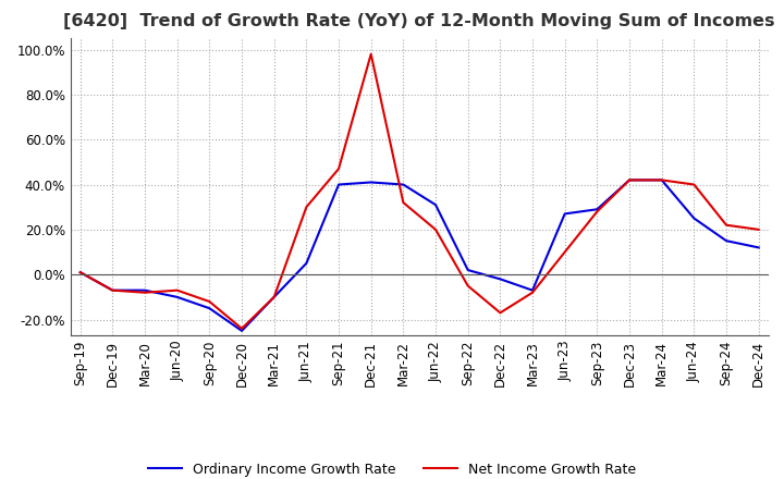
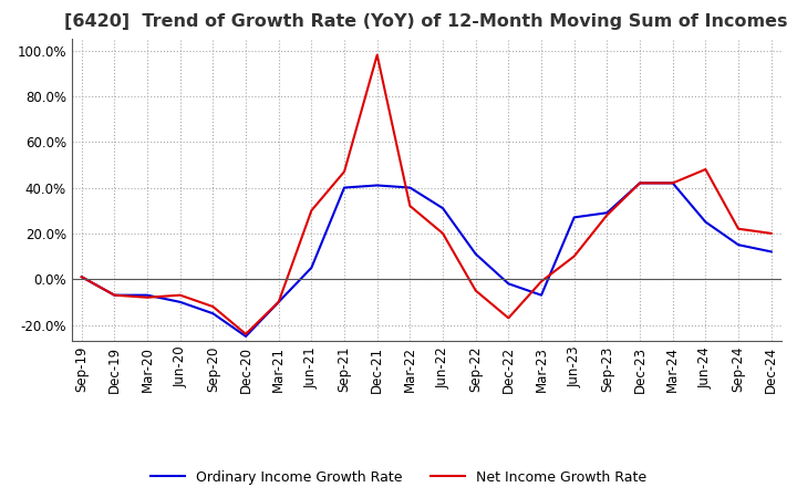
Ordinary Income Growth Rate/Sep-22: 2% -> 11%
Net Income Growth Rate/Mar-23: -8% -> -1%
Net Income Growth Rate/Jun-24: 40% -> 48%
